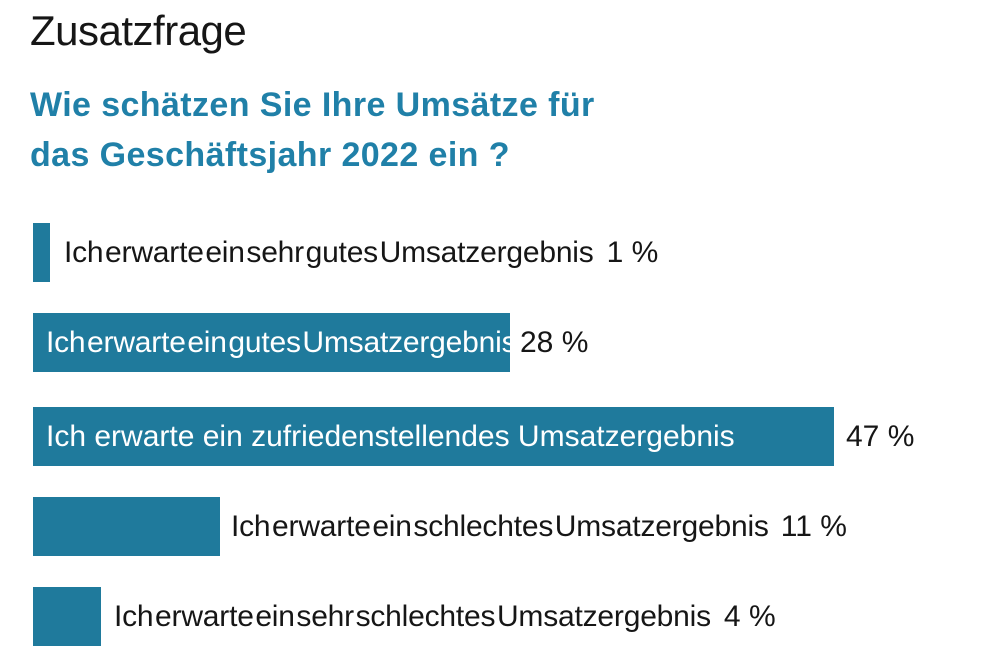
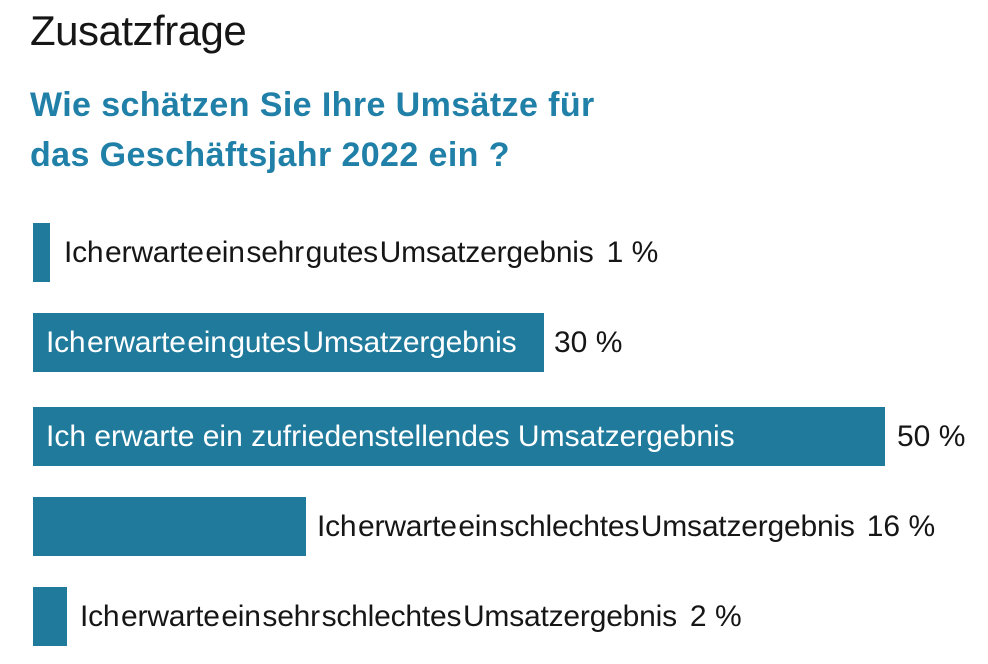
Ich erwarte ein gutes Umsatzergebnis: 28 -> 30
Ich erwarte ein zufriedenstellendes Umsatzergebnis: 47 -> 50
Ich erwarte ein schlechtes Umsatzergebnis: 11 -> 16
Ich erwarte ein sehr schlechtes Umsatzergebnis: 4 -> 2
